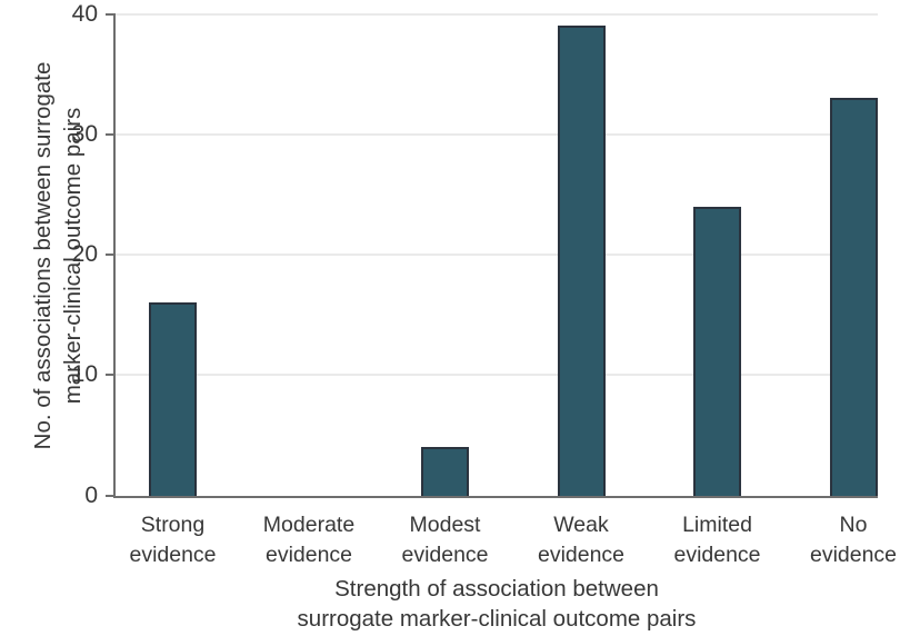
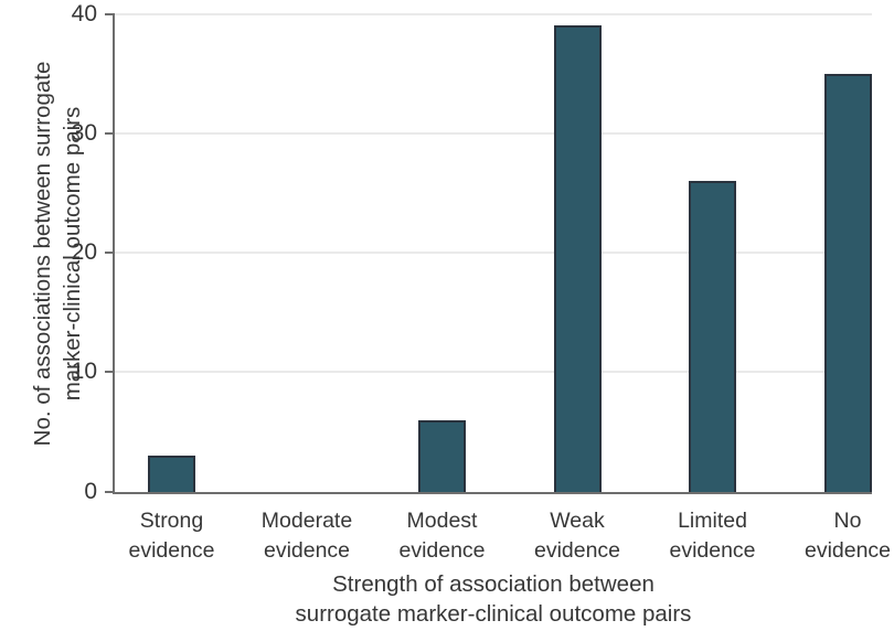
Strong evidence: 16 -> 3
Modest evidence: 4 -> 6
Limited evidence: 24 -> 26
No evidence: 33 -> 35
